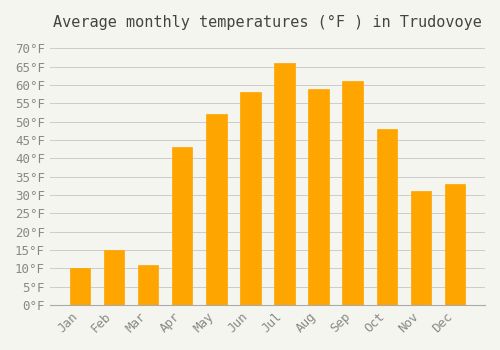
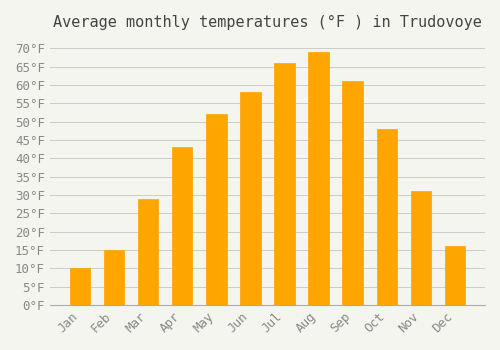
Mar: 11°F -> 29°F
Aug: 59°F -> 69°F
Dec: 33°F -> 16°F
